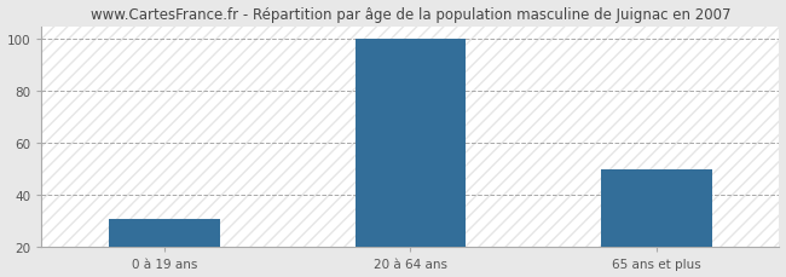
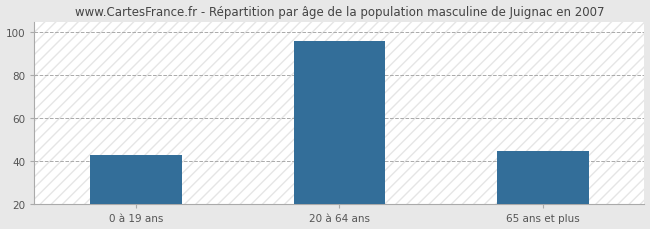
0 à 19 ans: 31 -> 43
20 à 64 ans: 100 -> 96
65 ans et plus: 50 -> 45
